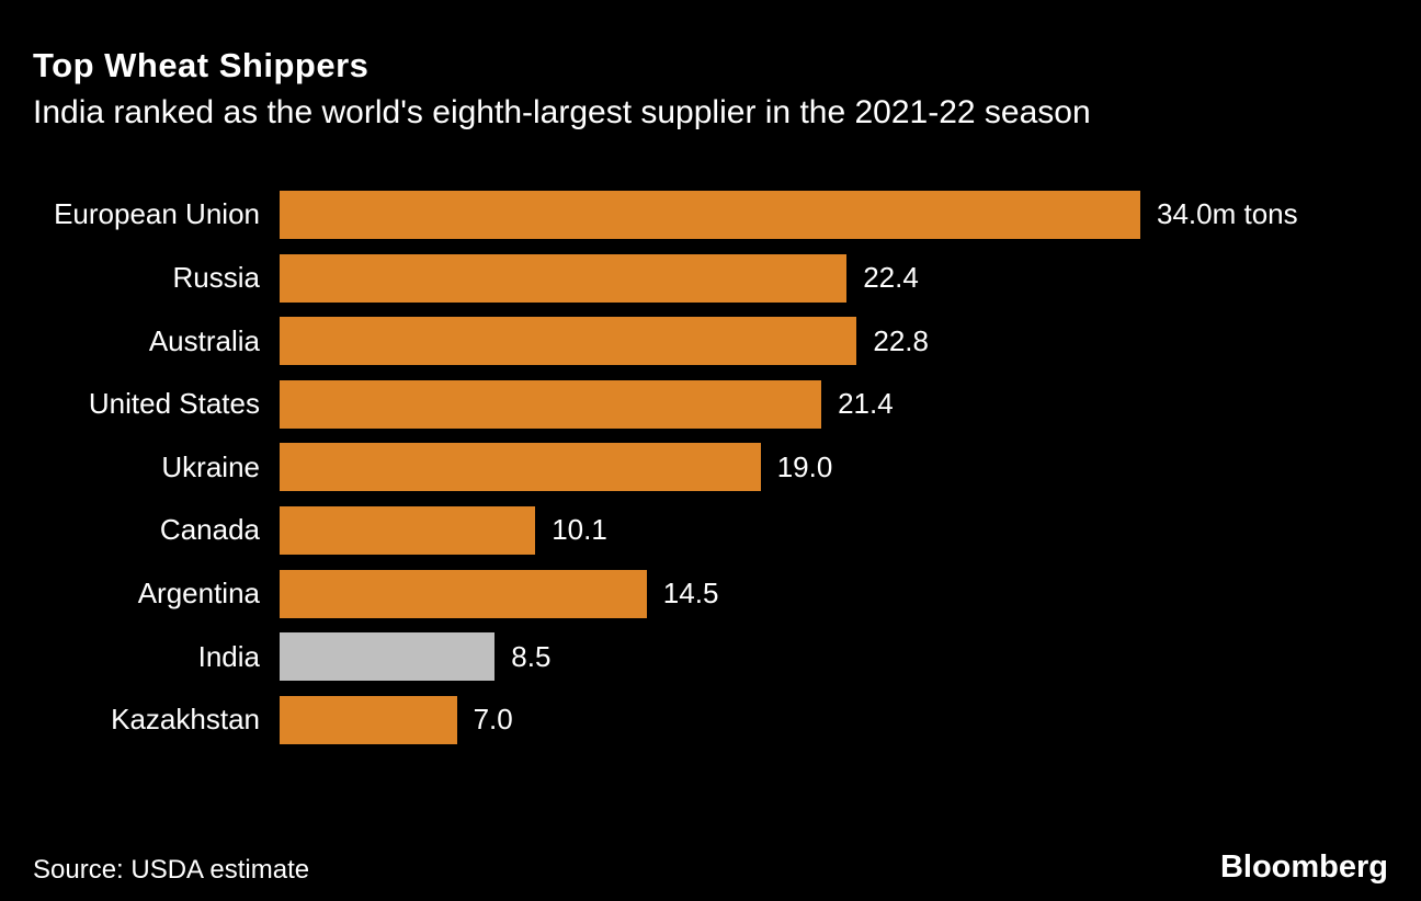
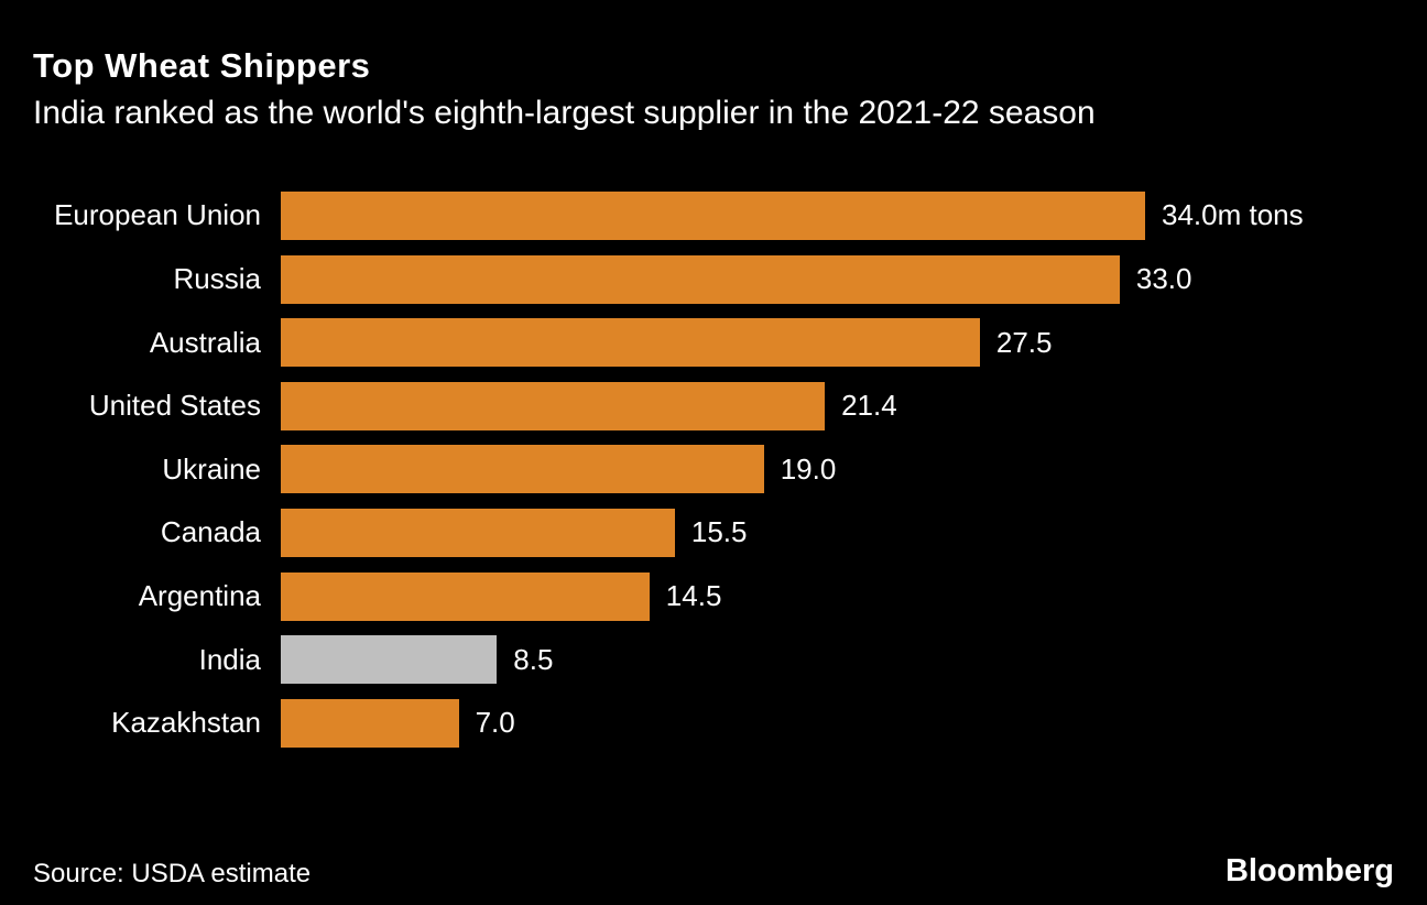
Russia: 22.4 -> 33.0
Australia: 22.8 -> 27.5
Canada: 10.1 -> 15.5
